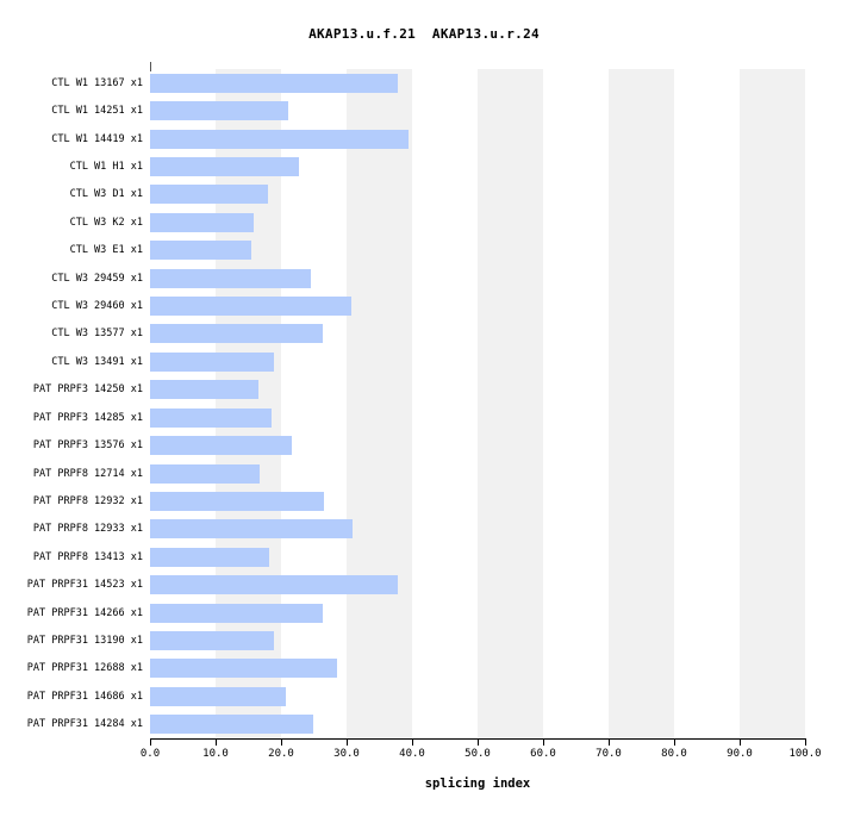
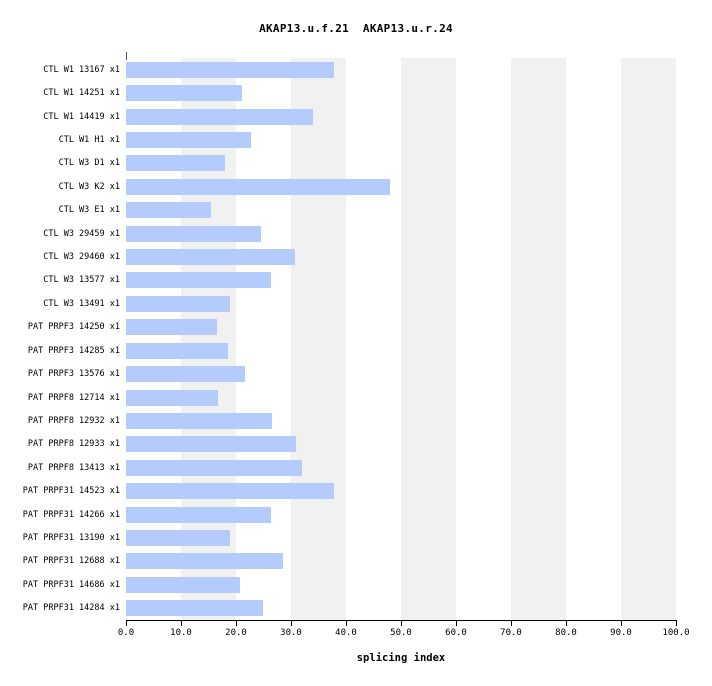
CTL W1 14419 x1: 40 -> 34
CTL W3 K2 x1: 16 -> 48
PAT PRPF8 13413 x1: 18 -> 32
